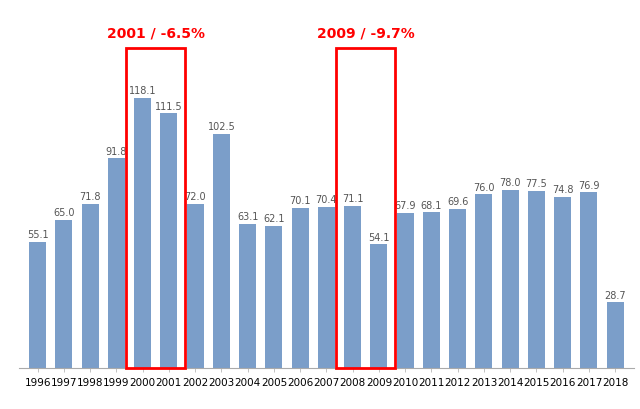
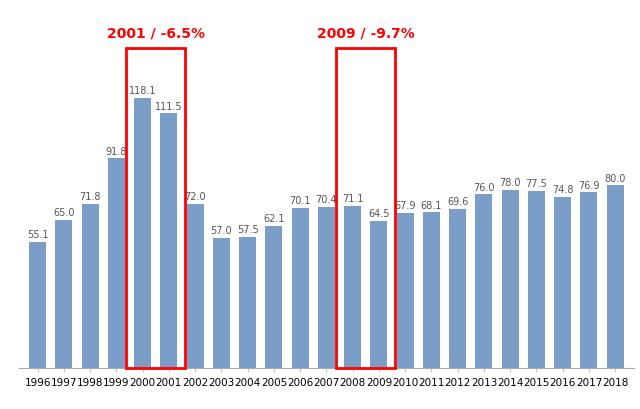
2003: 102.5 -> 57.0
2004: 63.1 -> 57.5
2009: 54.1 -> 64.5
2018: 28.7 -> 80.0
